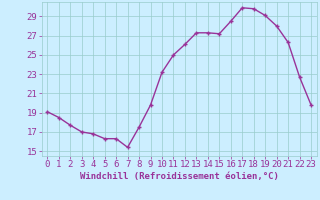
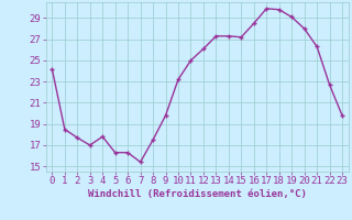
0: 19.1 -> 24.2
4: 16.8 -> 17.8
